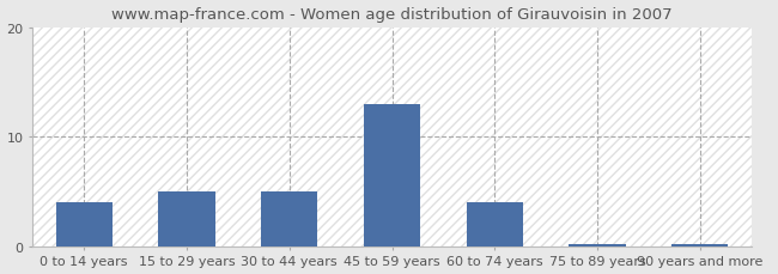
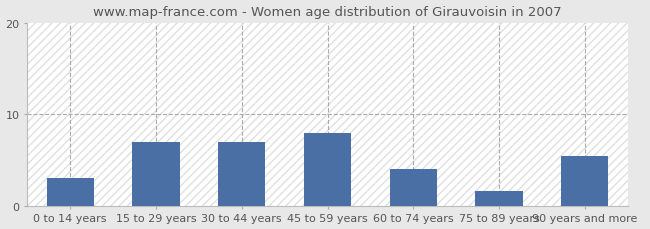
0 to 14 years: 4.0 -> 3.0
15 to 29 years: 5.0 -> 7.0
30 to 44 years: 5.0 -> 7.0
45 to 59 years: 13.0 -> 8.0
75 to 89 years: 0.2 -> 1.6
90 years and more: 0.2 -> 5.4
